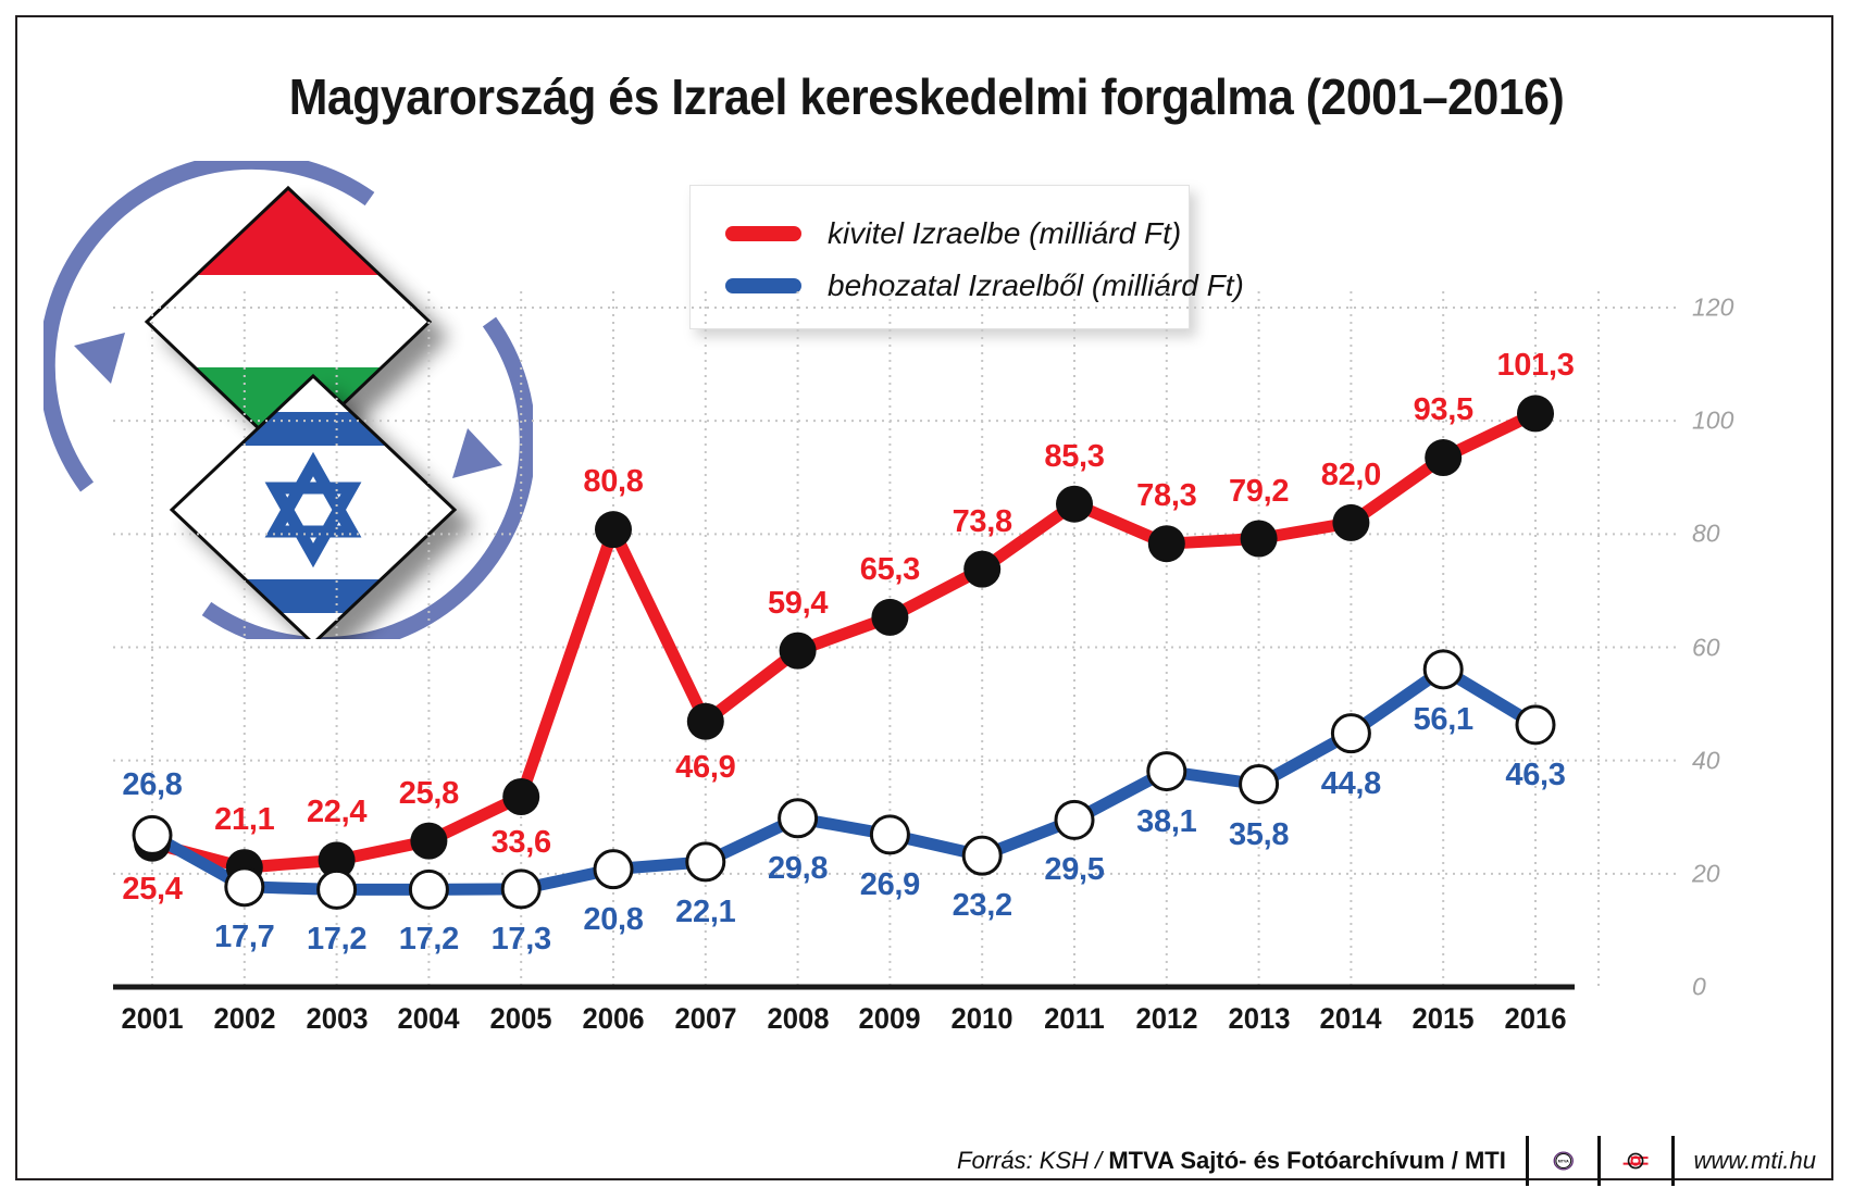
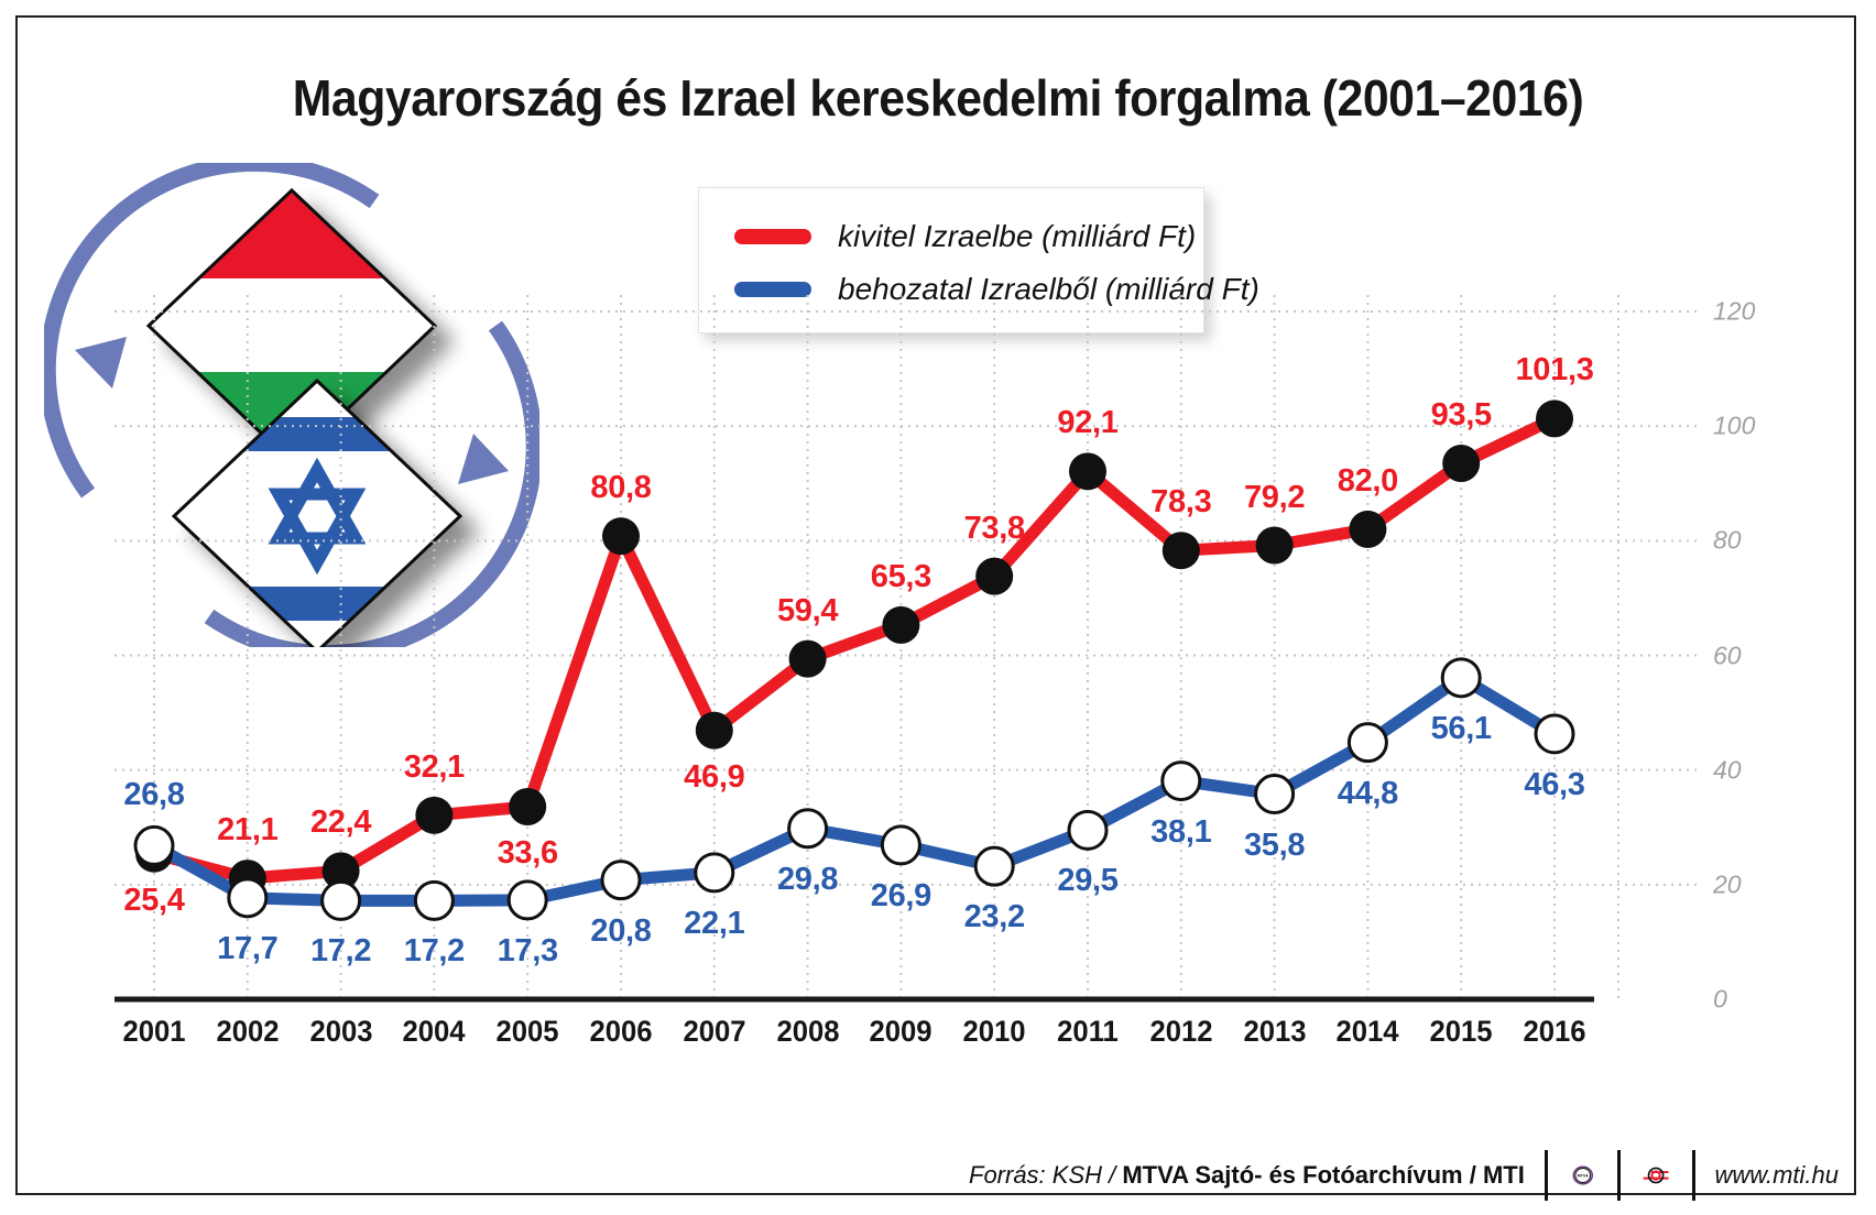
kivitel Izraelbe (milliárd Ft)/2004: 25,8 -> 32,1
kivitel Izraelbe (milliárd Ft)/2011: 85,3 -> 92,1
